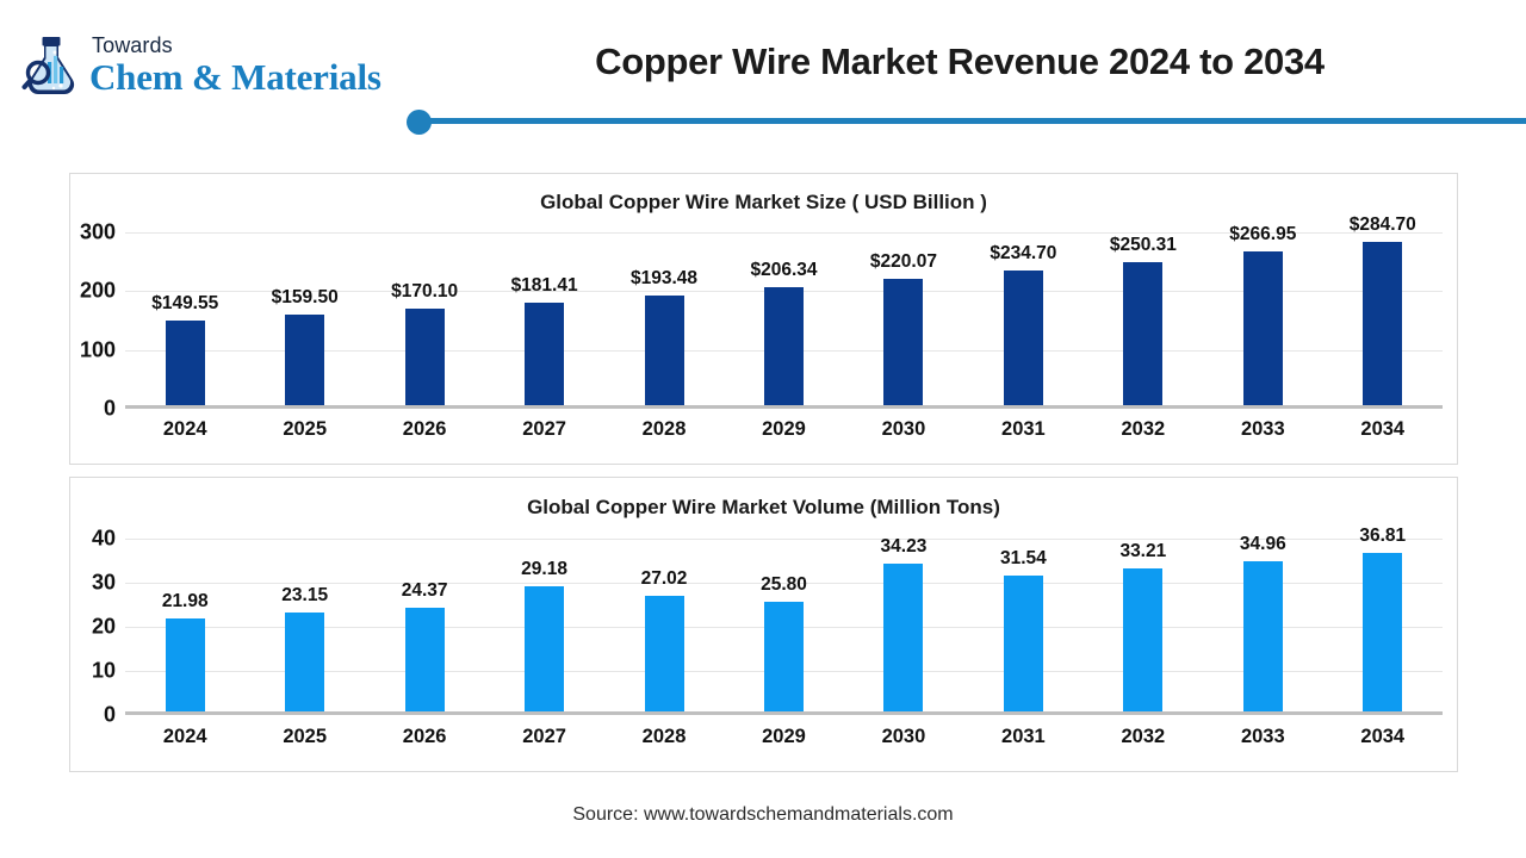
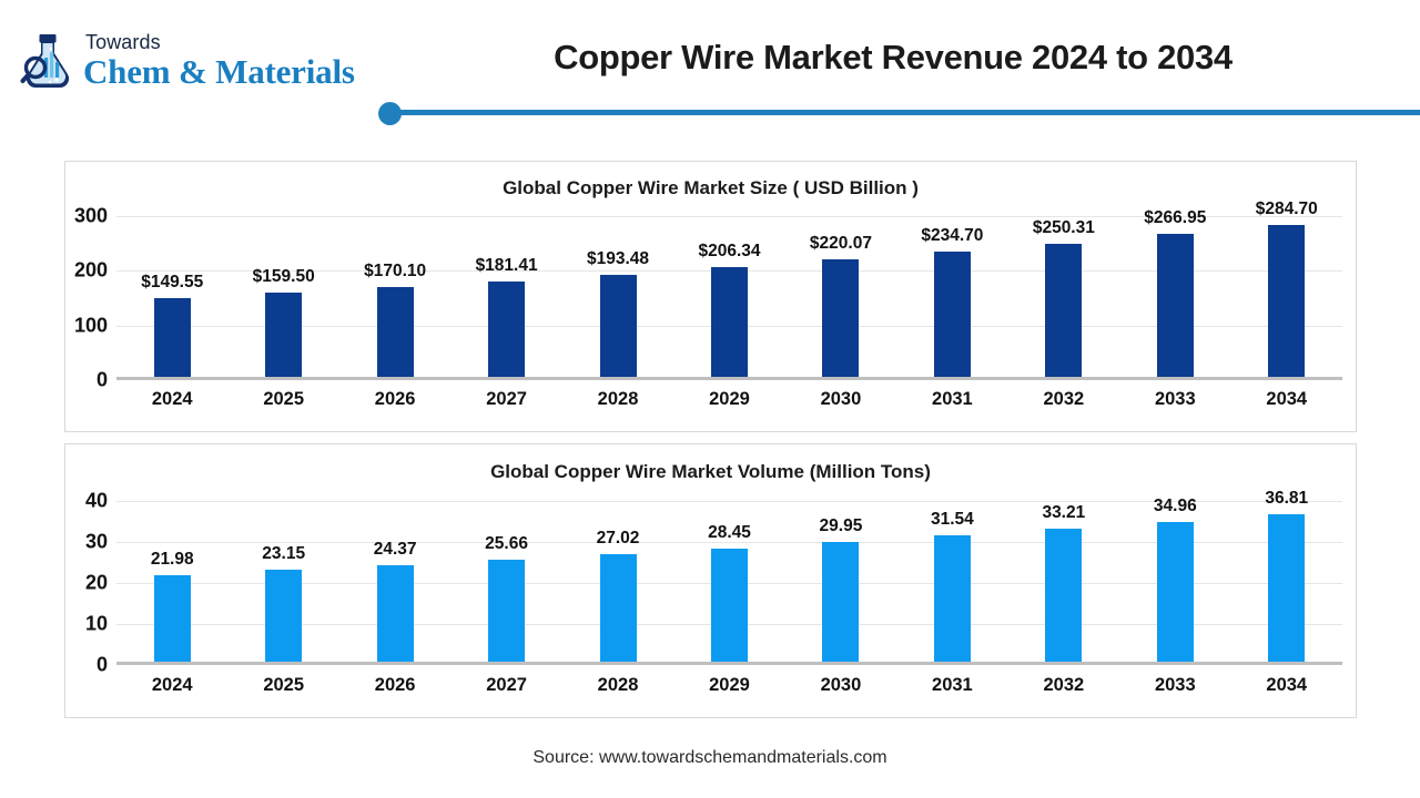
Global Copper Wire Market Volume (Million Tons)/2027: 29.18 -> 25.66
Global Copper Wire Market Volume (Million Tons)/2029: 25.80 -> 28.45
Global Copper Wire Market Volume (Million Tons)/2030: 34.23 -> 29.95
